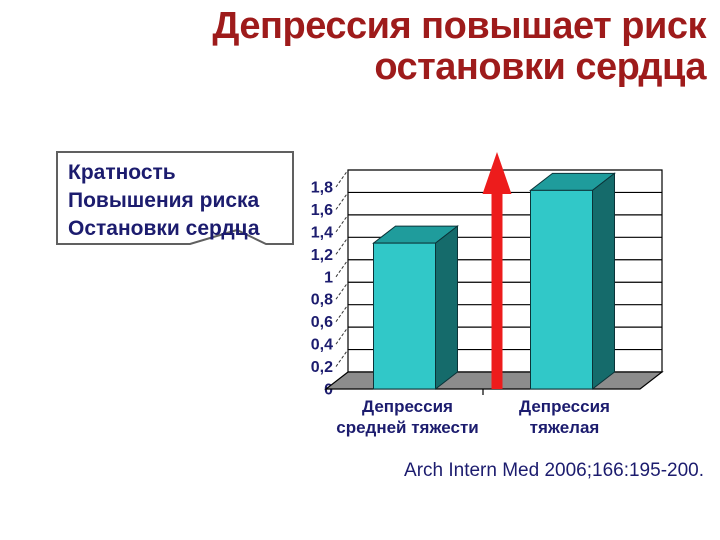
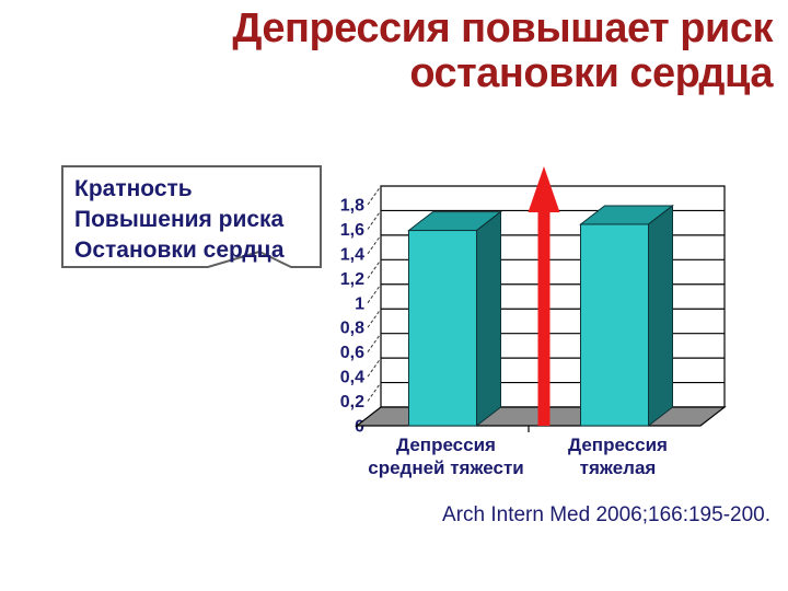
Депрессия средней тяжести: 1,30 -> 1,59
Депрессия тяжелая: 1,77 -> 1,64
